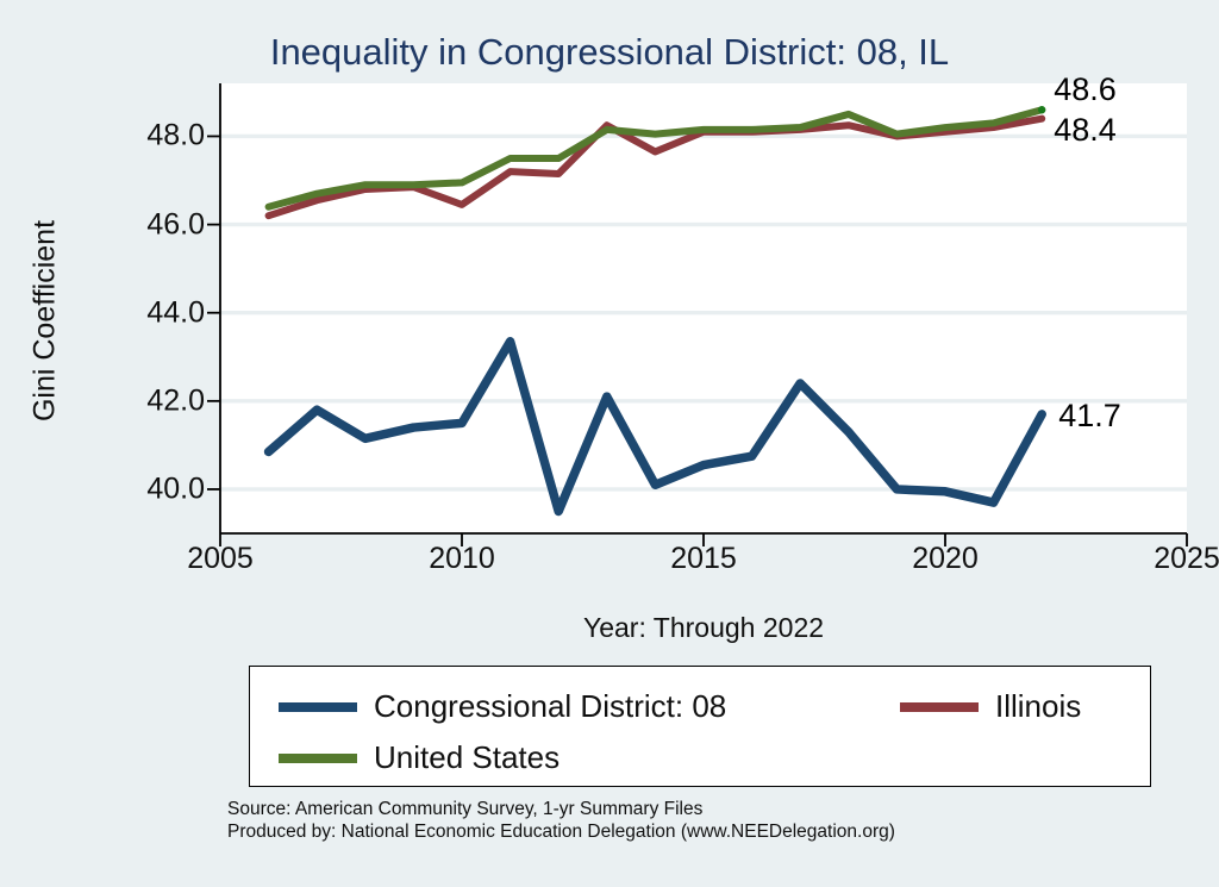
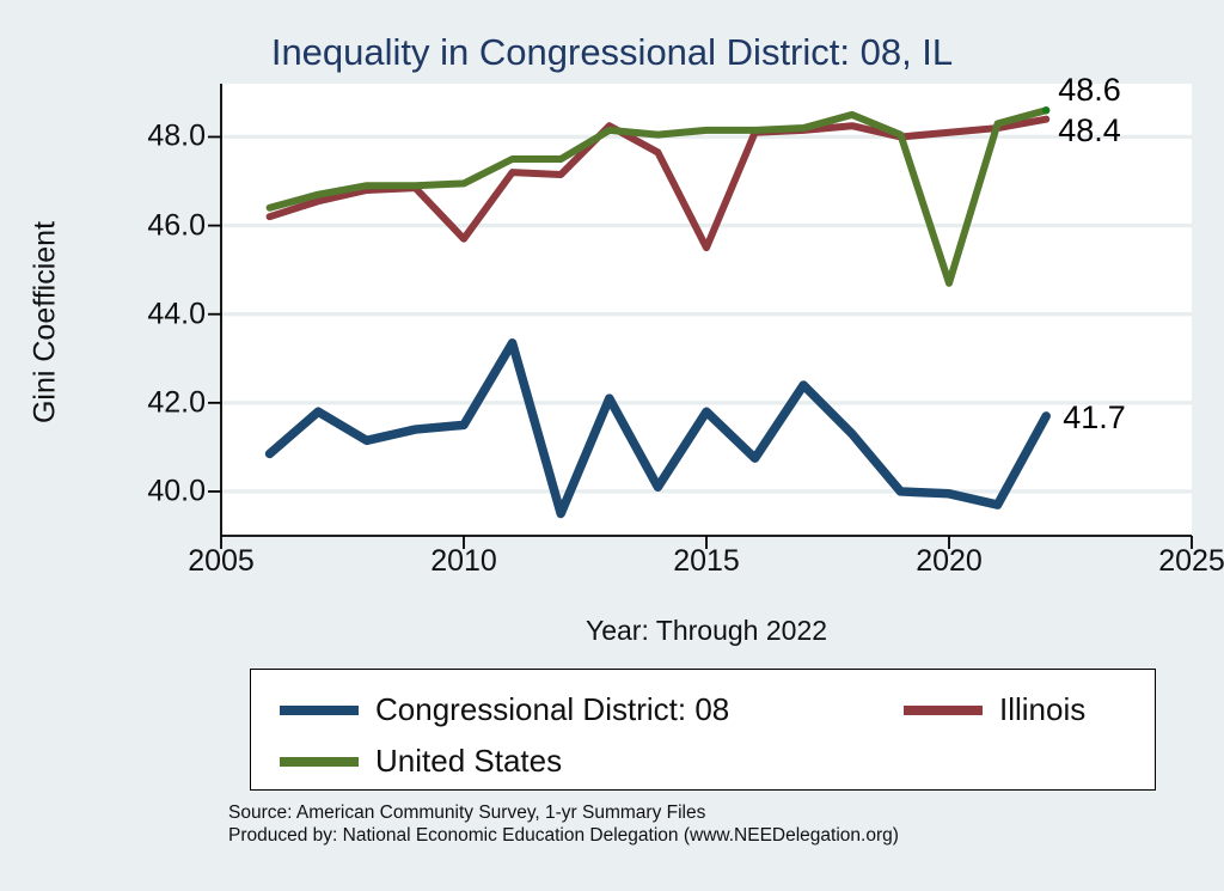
Illinois/2010: 46.5 -> 45.7
Congressional District: 08/2015: 40.5 -> 41.8
Illinois/2015: 48.1 -> 45.5
United States/2020: 48.2 -> 44.7
